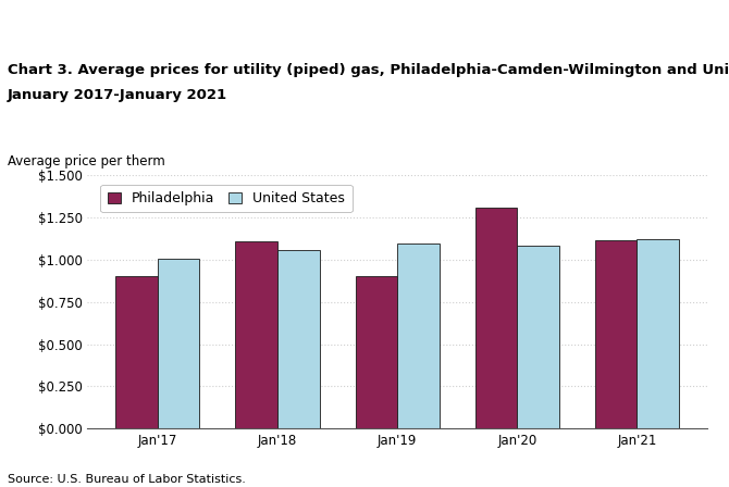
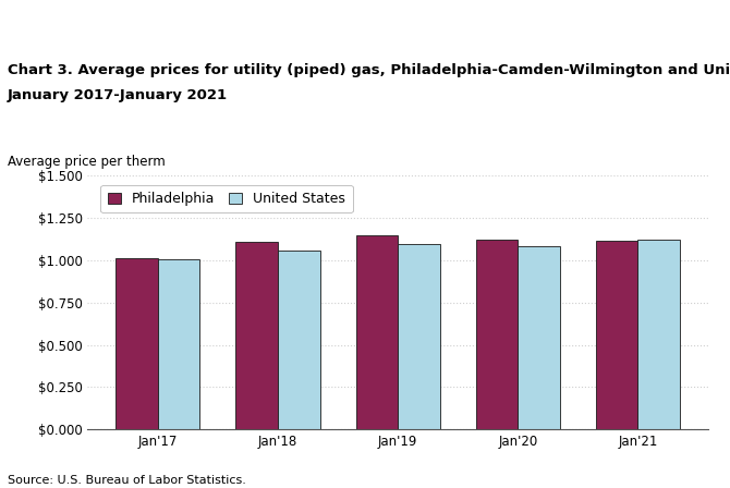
Philadelphia/Jan'17: $0.90 -> $1.01
Philadelphia/Jan'19: $0.90 -> $1.15
Philadelphia/Jan'20: $1.31 -> $1.12
